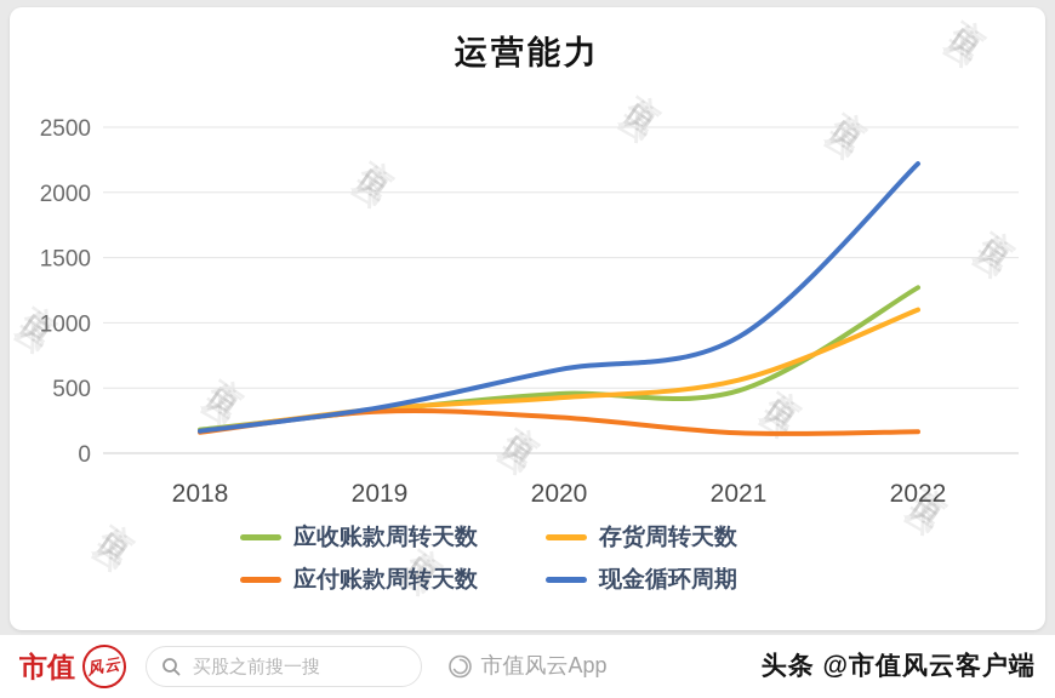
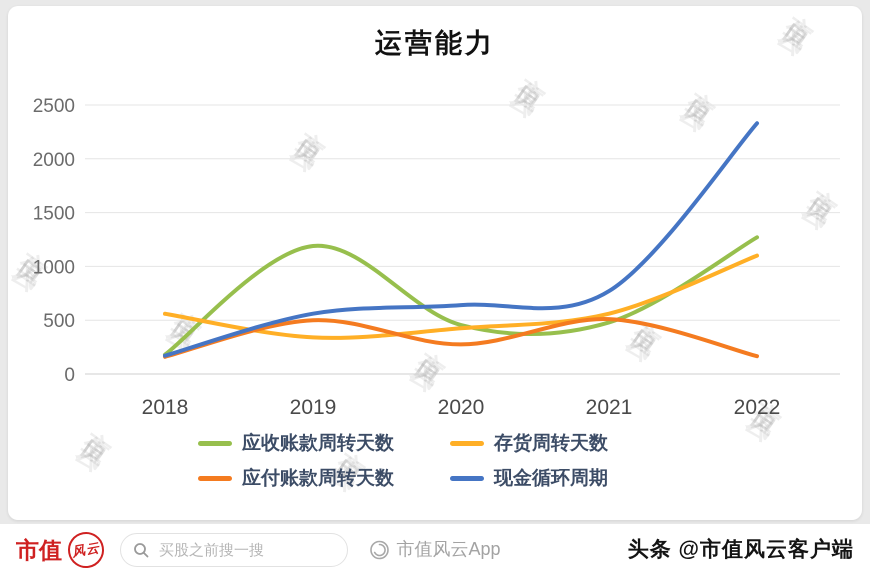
存货周转天数/2018: 170 -> 560
应收账款周转天数/2019: 330 -> 1190
应付账款周转天数/2019: 320 -> 500
现金循环周期/2019: 350 -> 560
应付账款周转天数/2021: 160 -> 510
现金循环周期/2021: 890 -> 770
现金循环周期/2022: 2220 -> 2330
